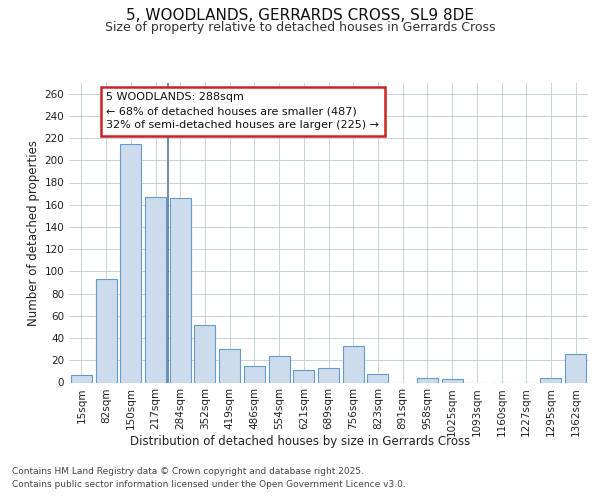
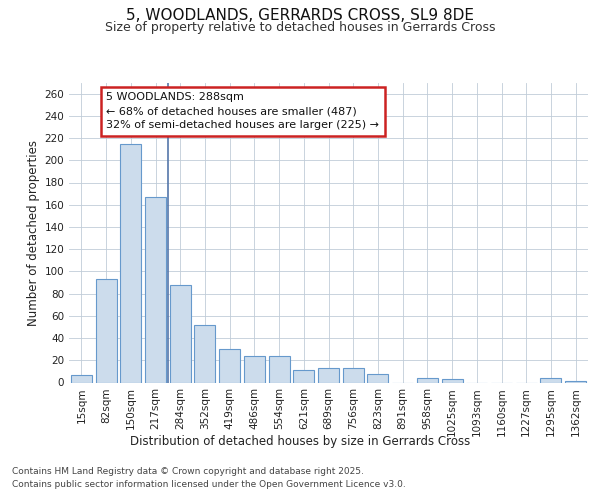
284sqm: 166 -> 88
486sqm: 15 -> 24
756sqm: 33 -> 13
1362sqm: 26 -> 1
